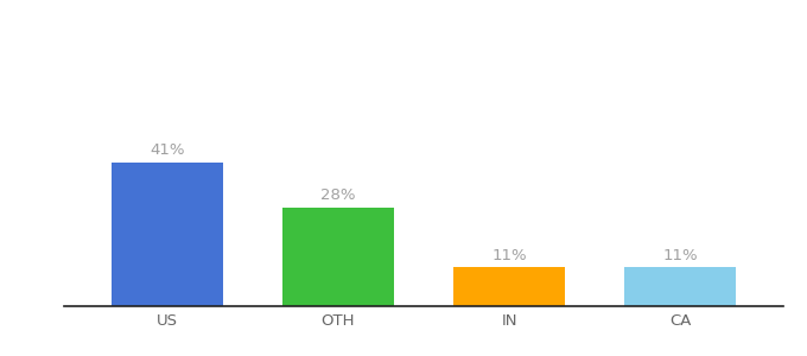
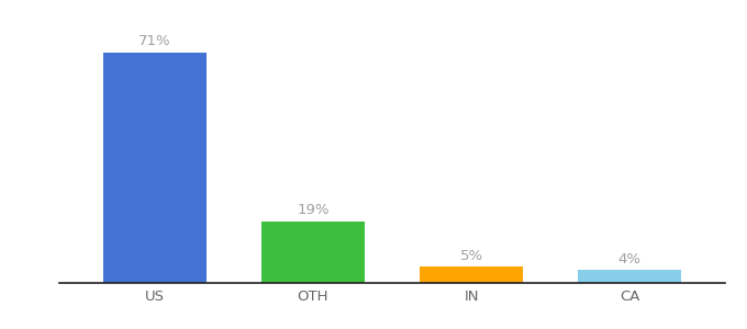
US: 41% -> 71%
OTH: 28% -> 19%
IN: 11% -> 5%
CA: 11% -> 4%
